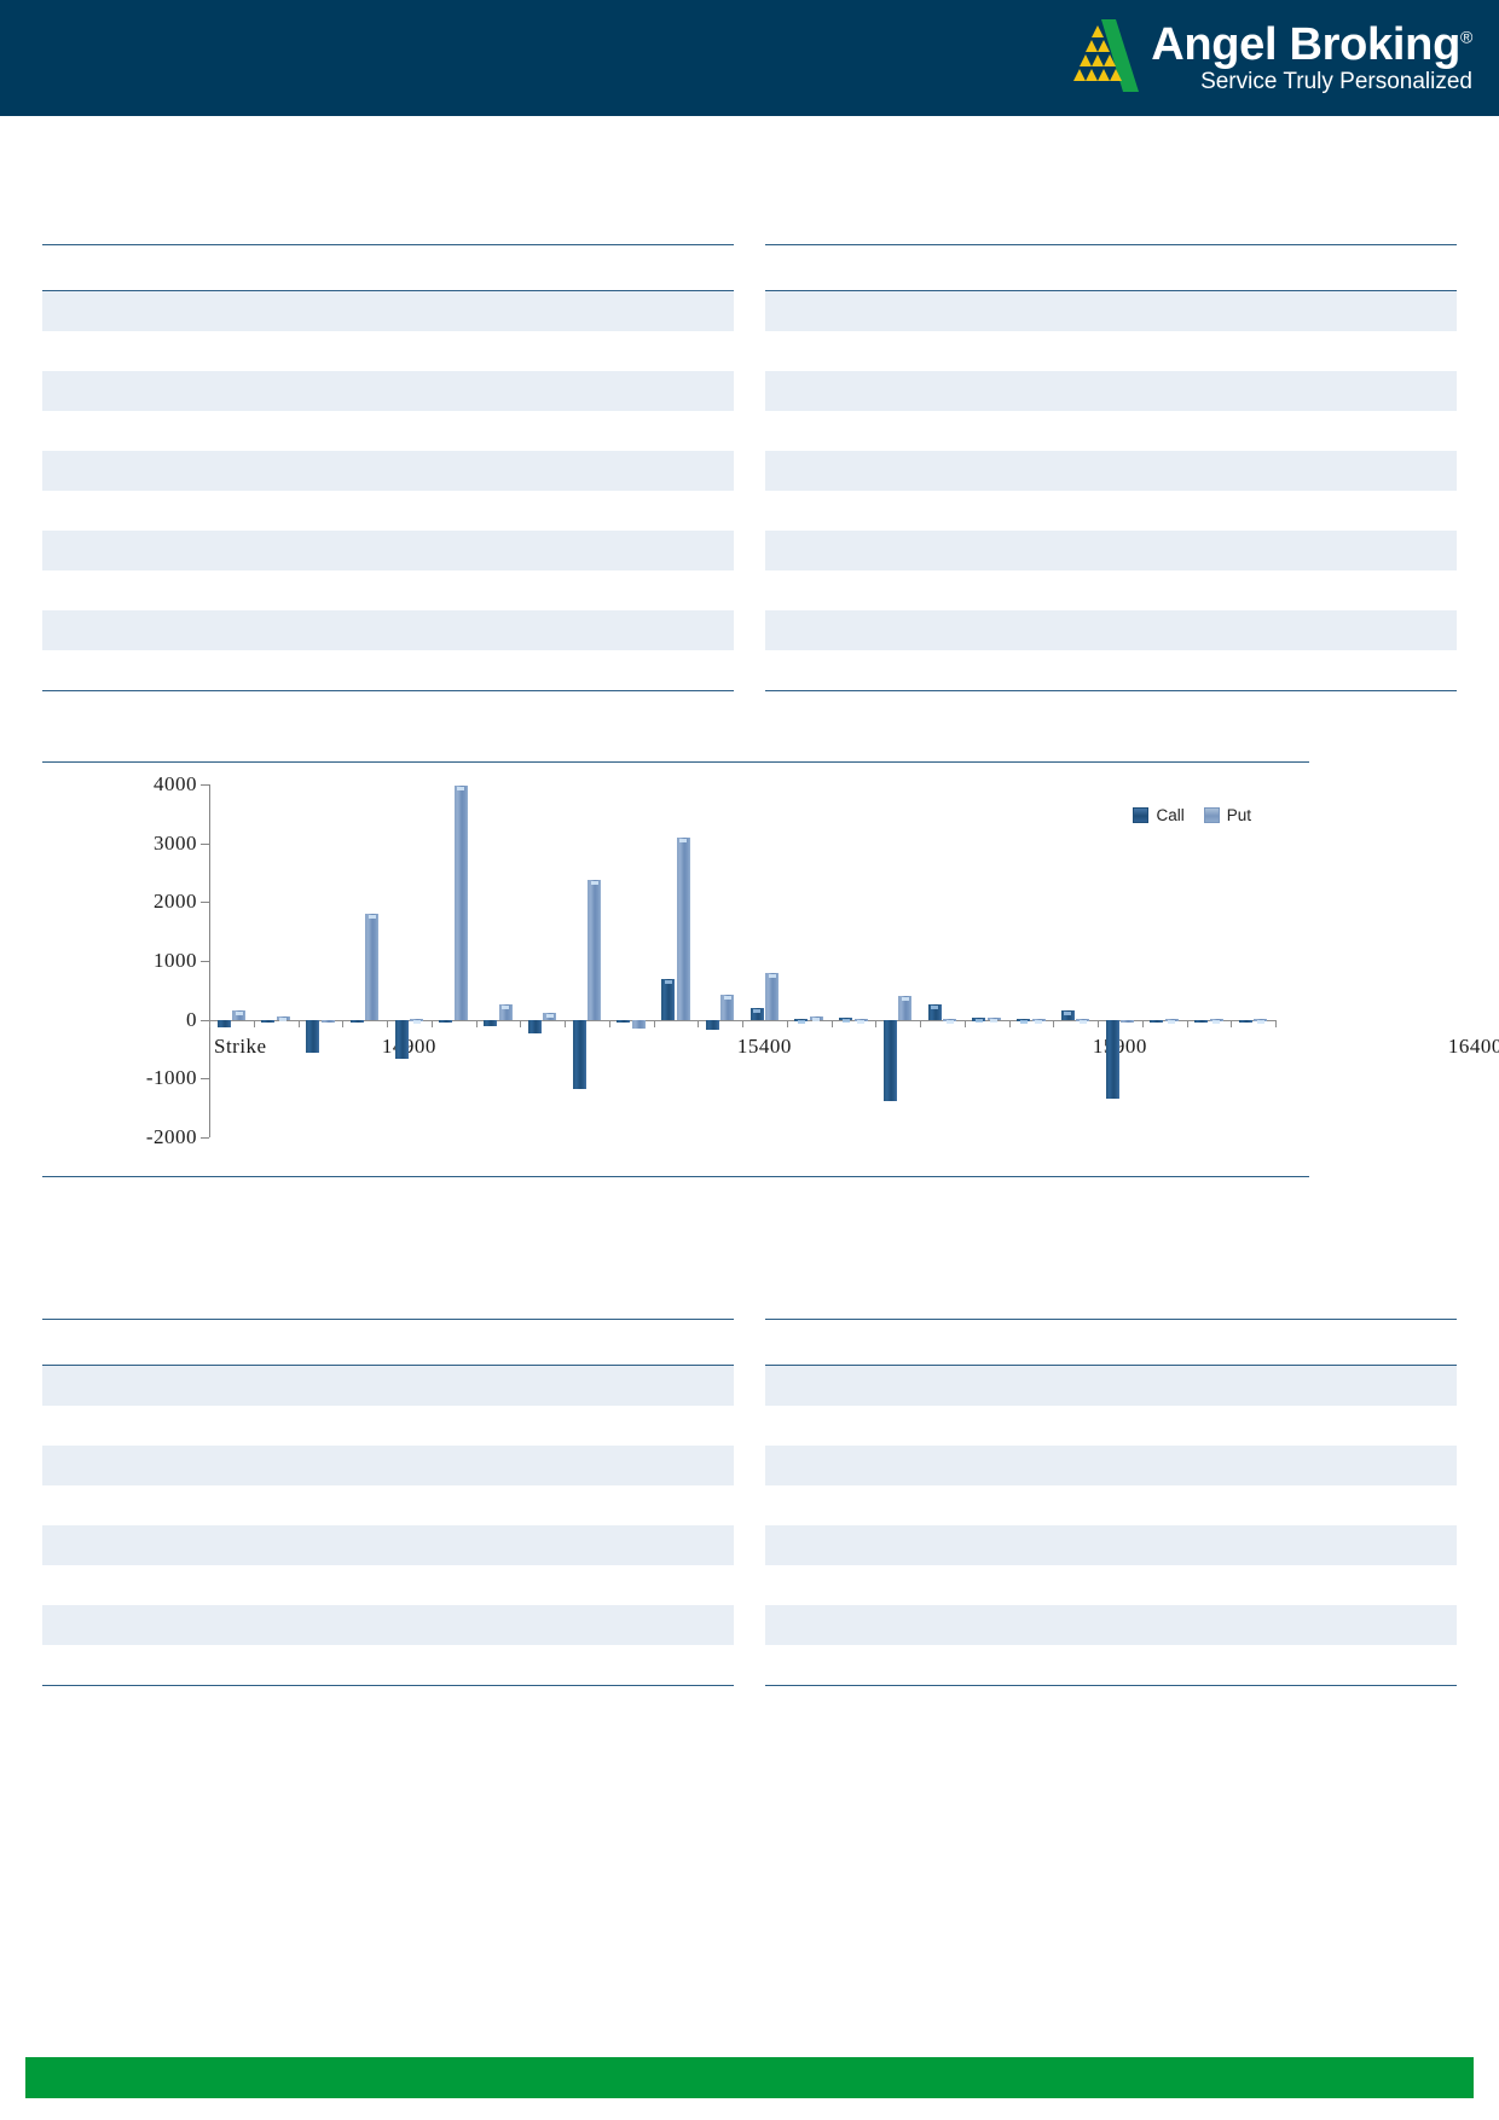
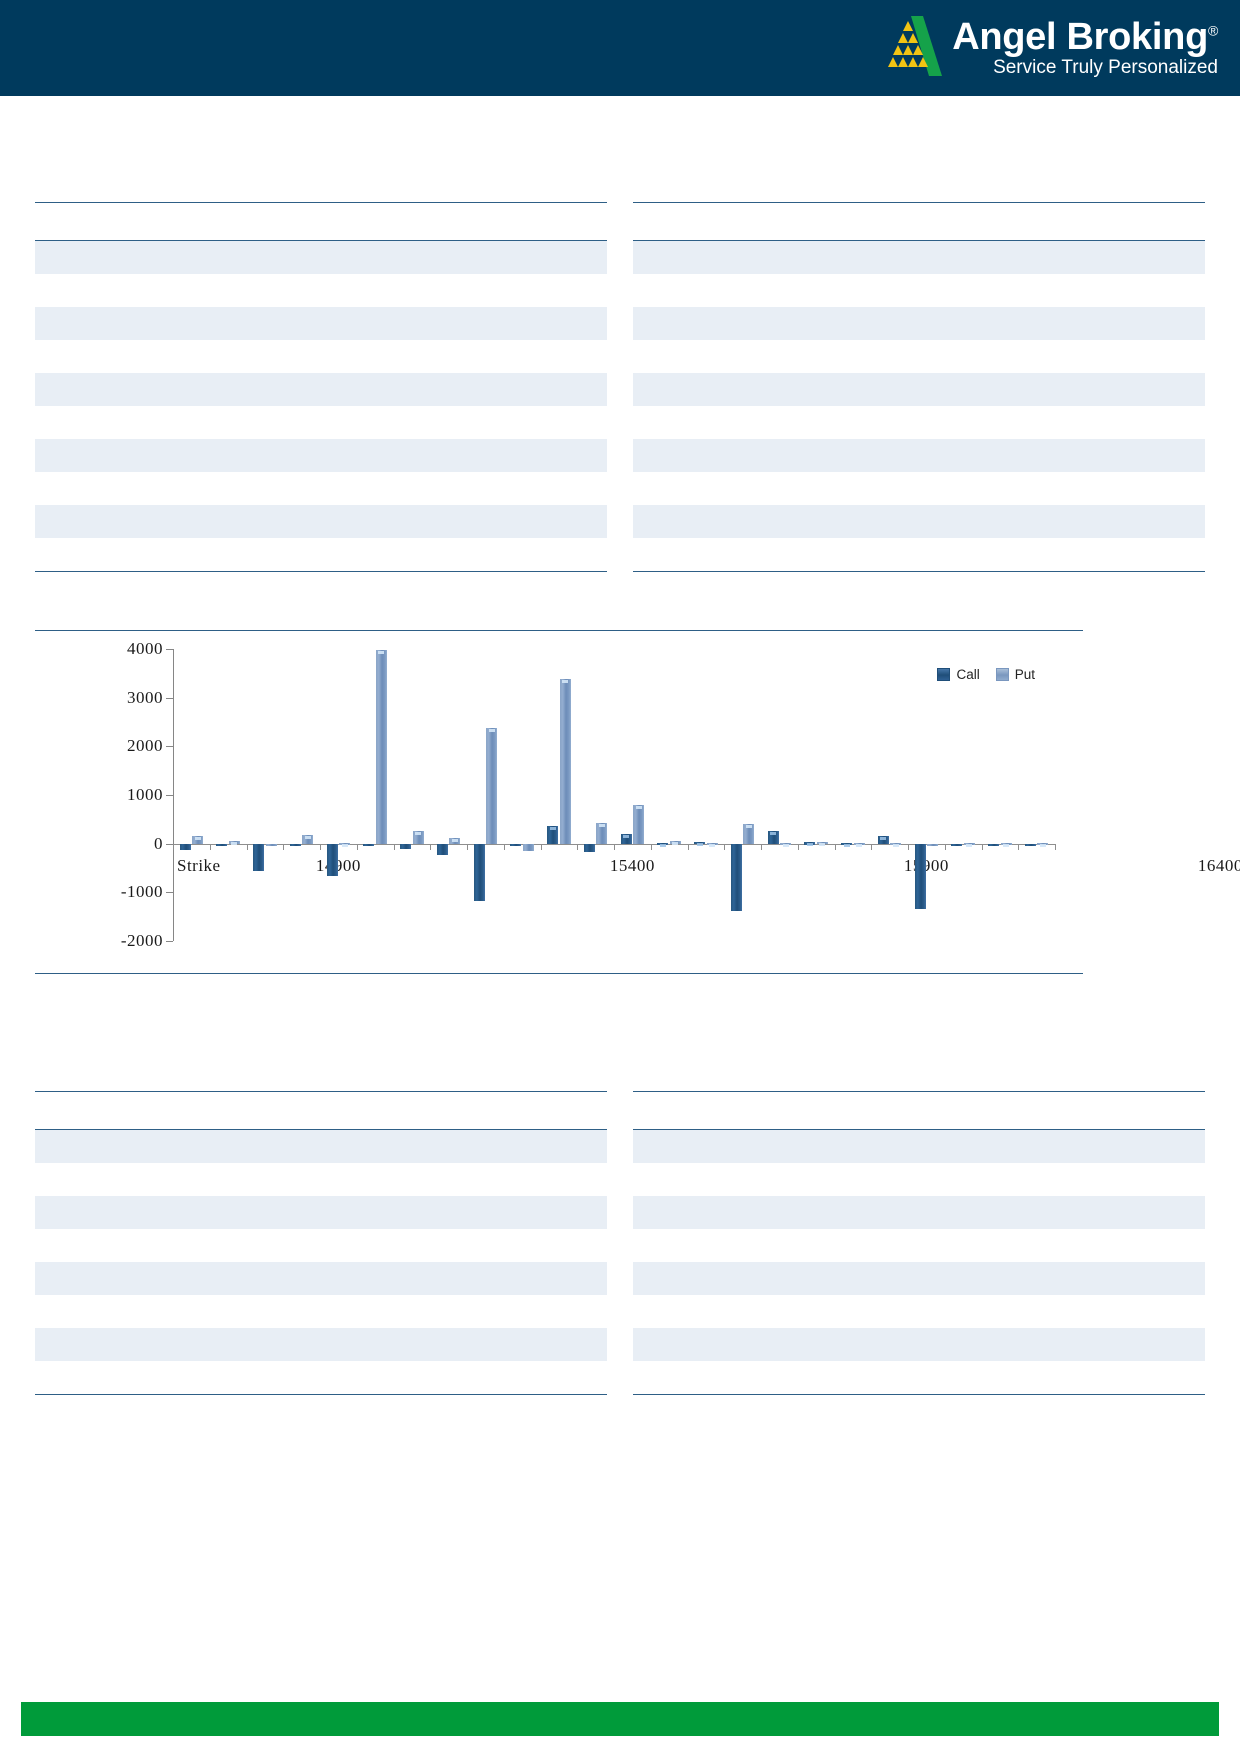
Put/14900: 1800 -> 200
Call/15400: 700 -> 400
Put/15400: 3100 -> 3400
